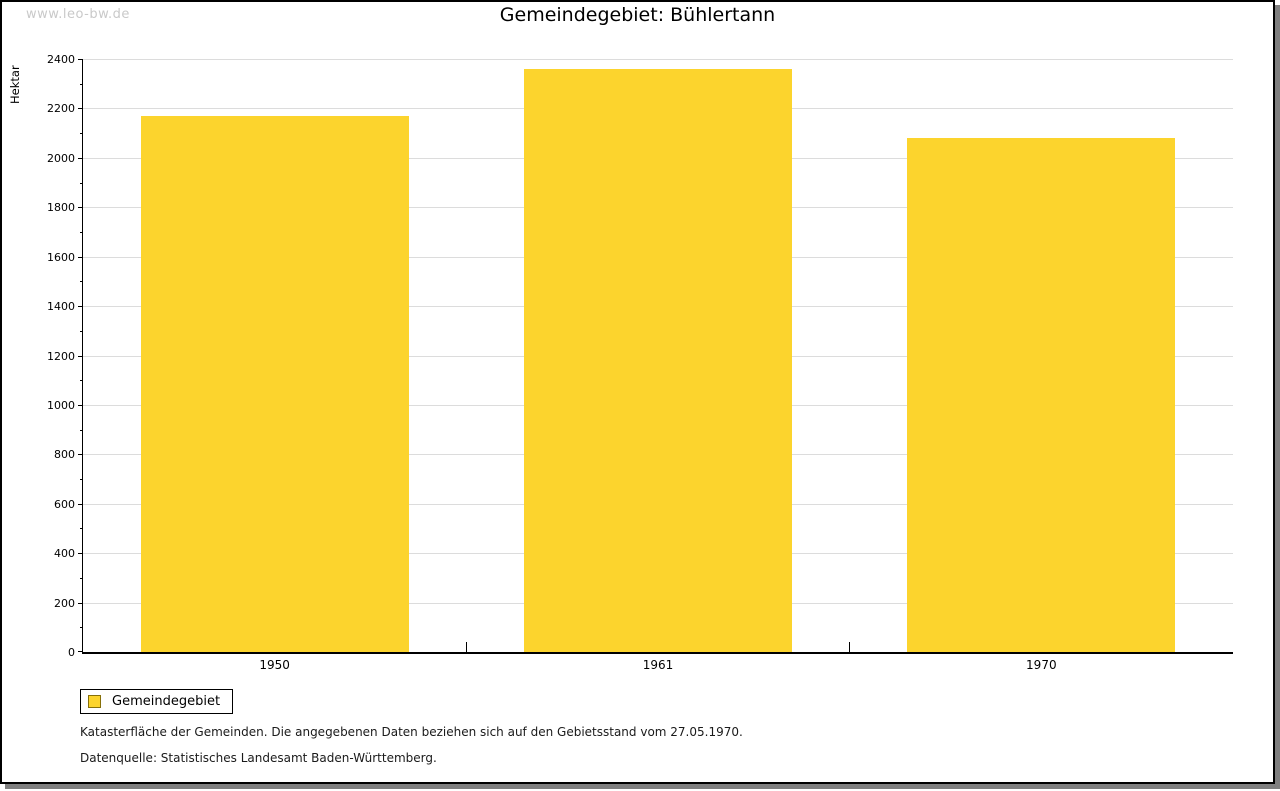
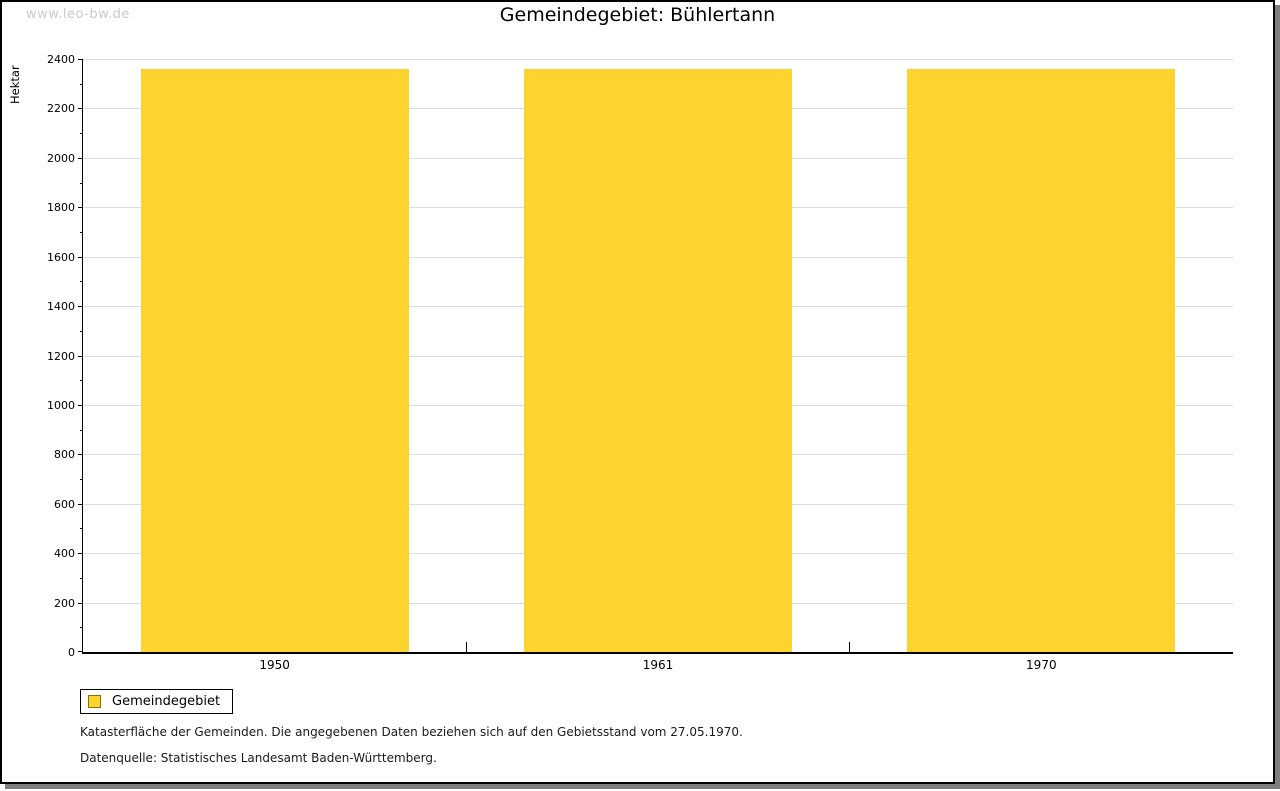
1950: 2170 -> 2360
1970: 2080 -> 2360
